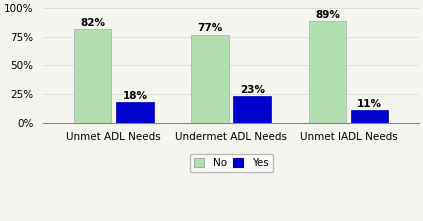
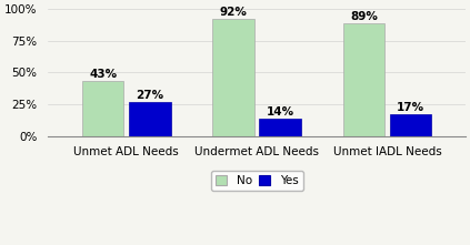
No/Unmet ADL Needs: 82% -> 43%
Yes/Unmet ADL Needs: 18% -> 27%
No/Undermet ADL Needs: 77% -> 92%
Yes/Undermet ADL Needs: 23% -> 14%
Yes/Unmet IADL Needs: 11% -> 17%
